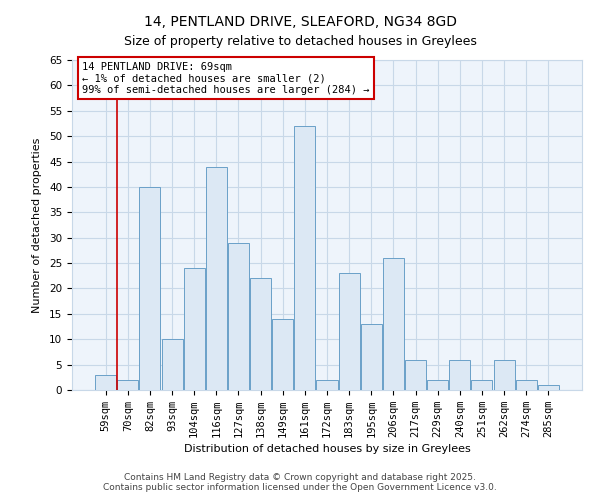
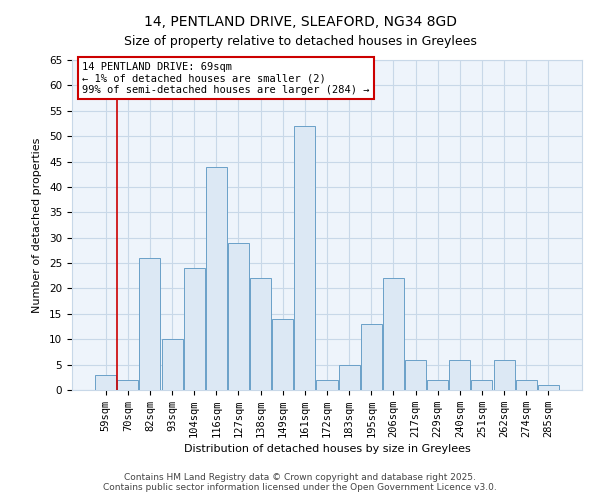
82sqm: 40 -> 26
183sqm: 23 -> 5
206sqm: 26 -> 22
